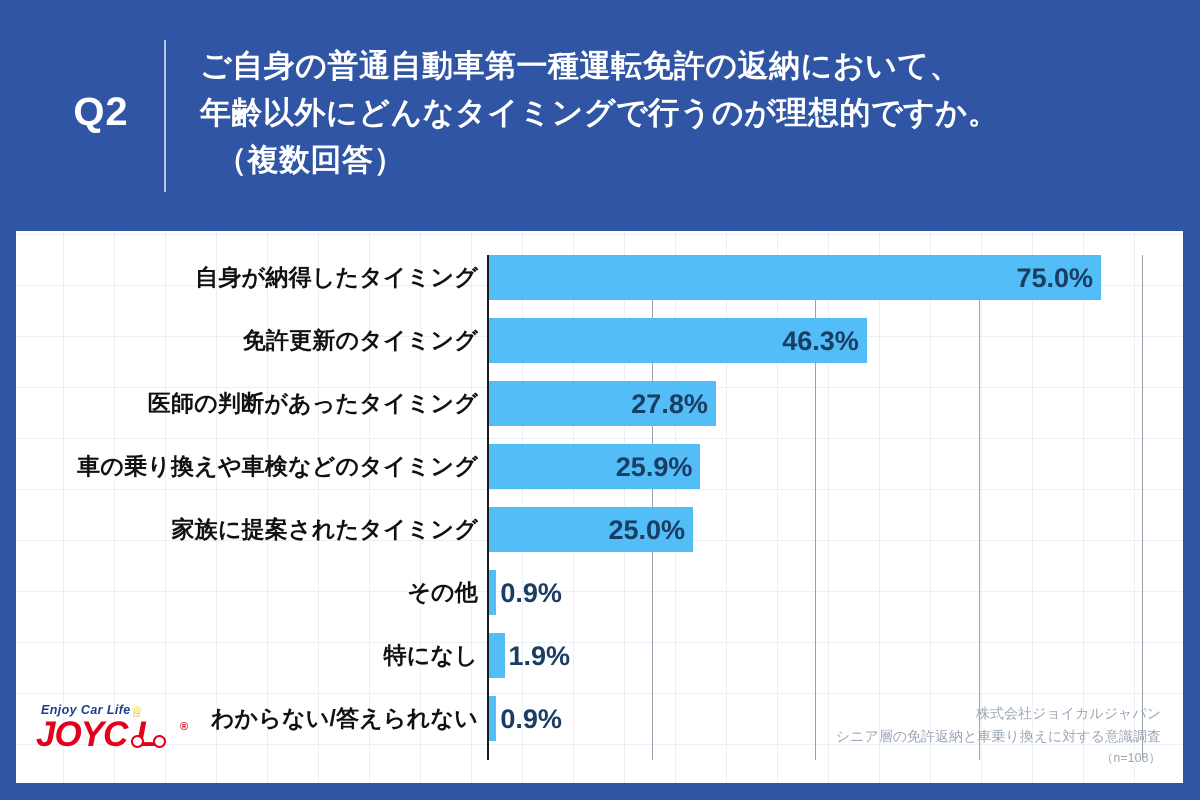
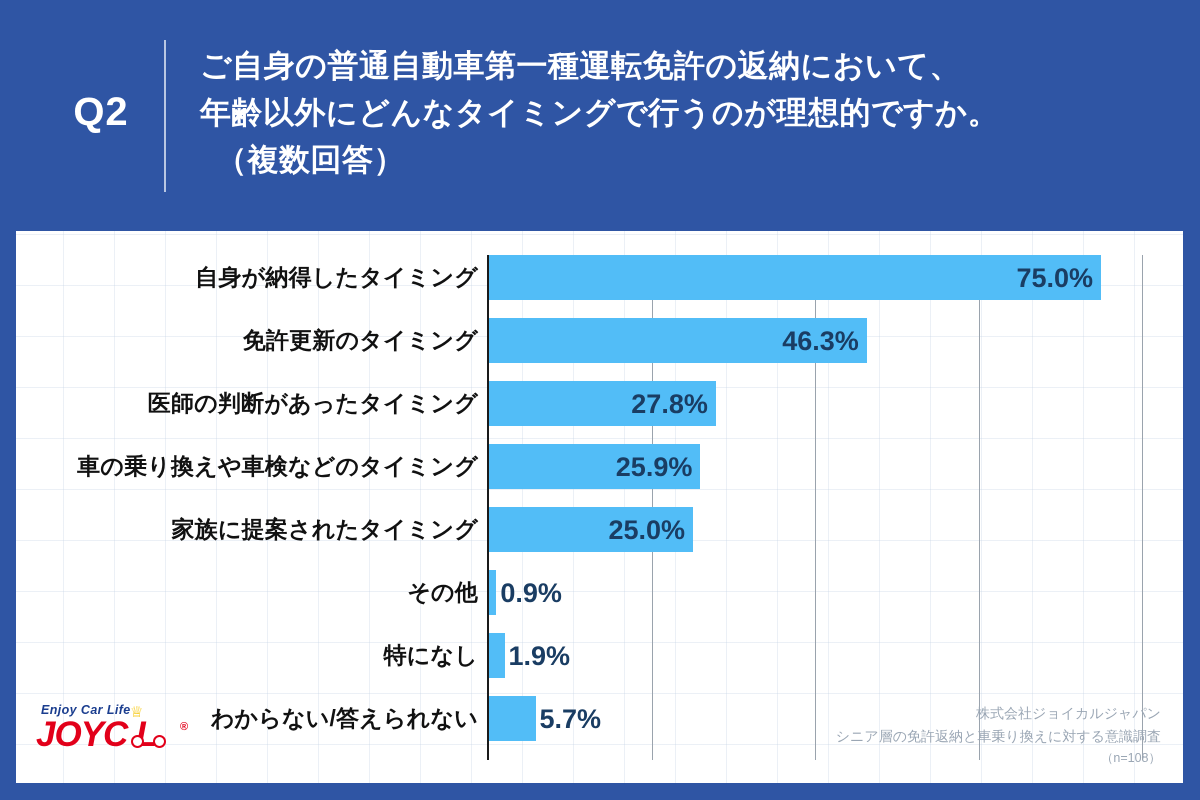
わからない/答えられない: 0.9% -> 5.7%
